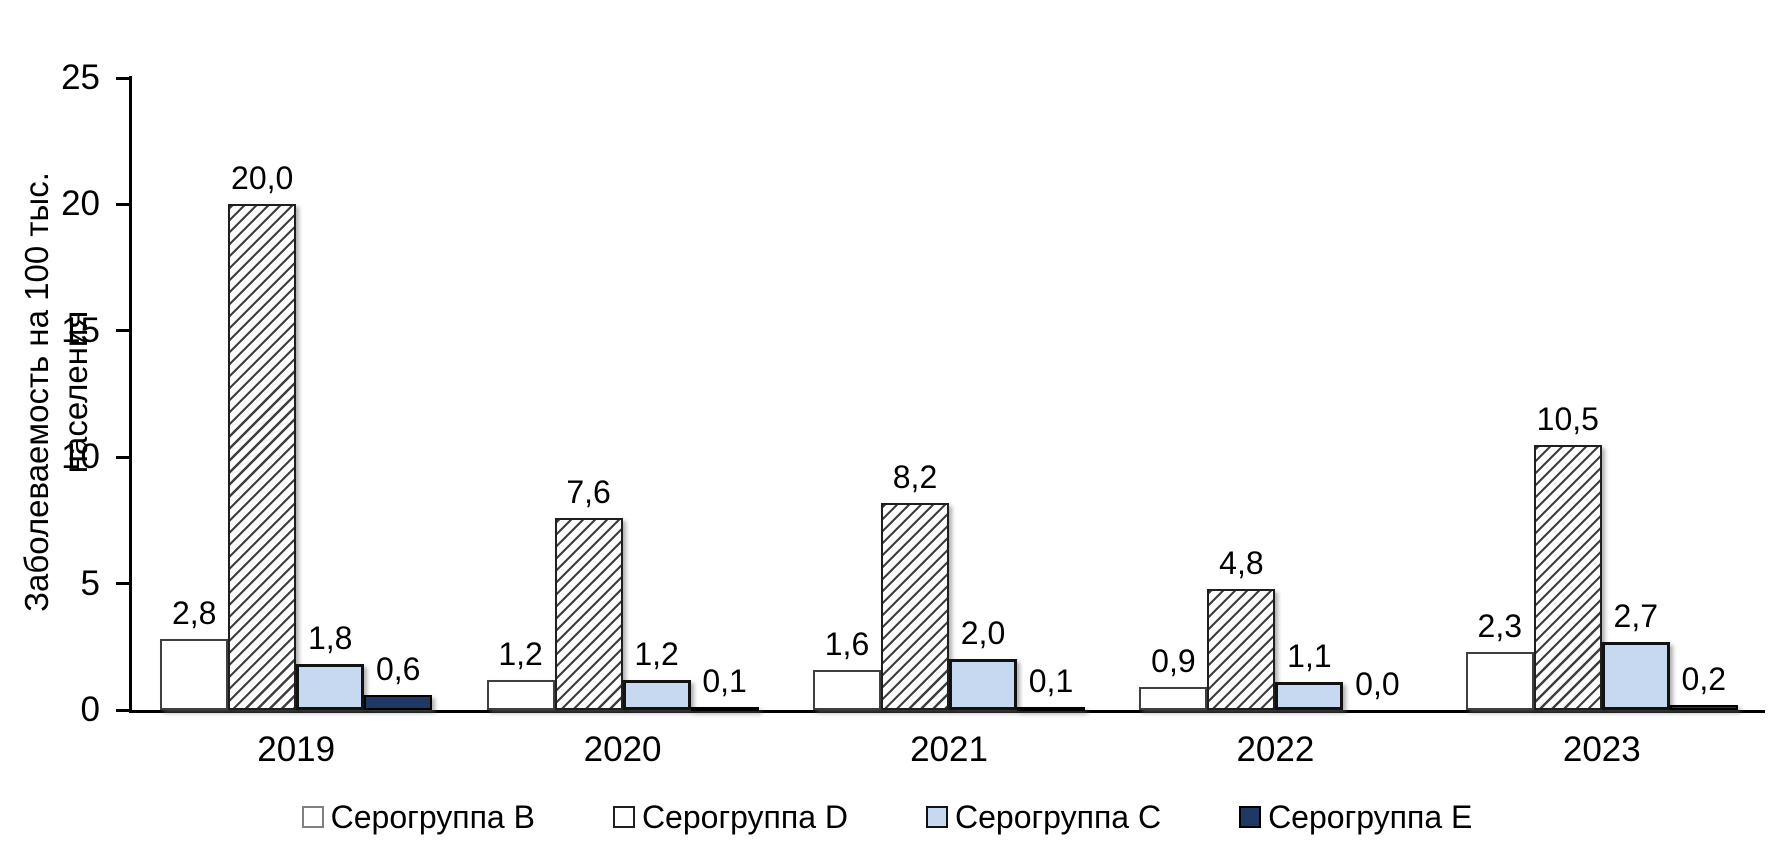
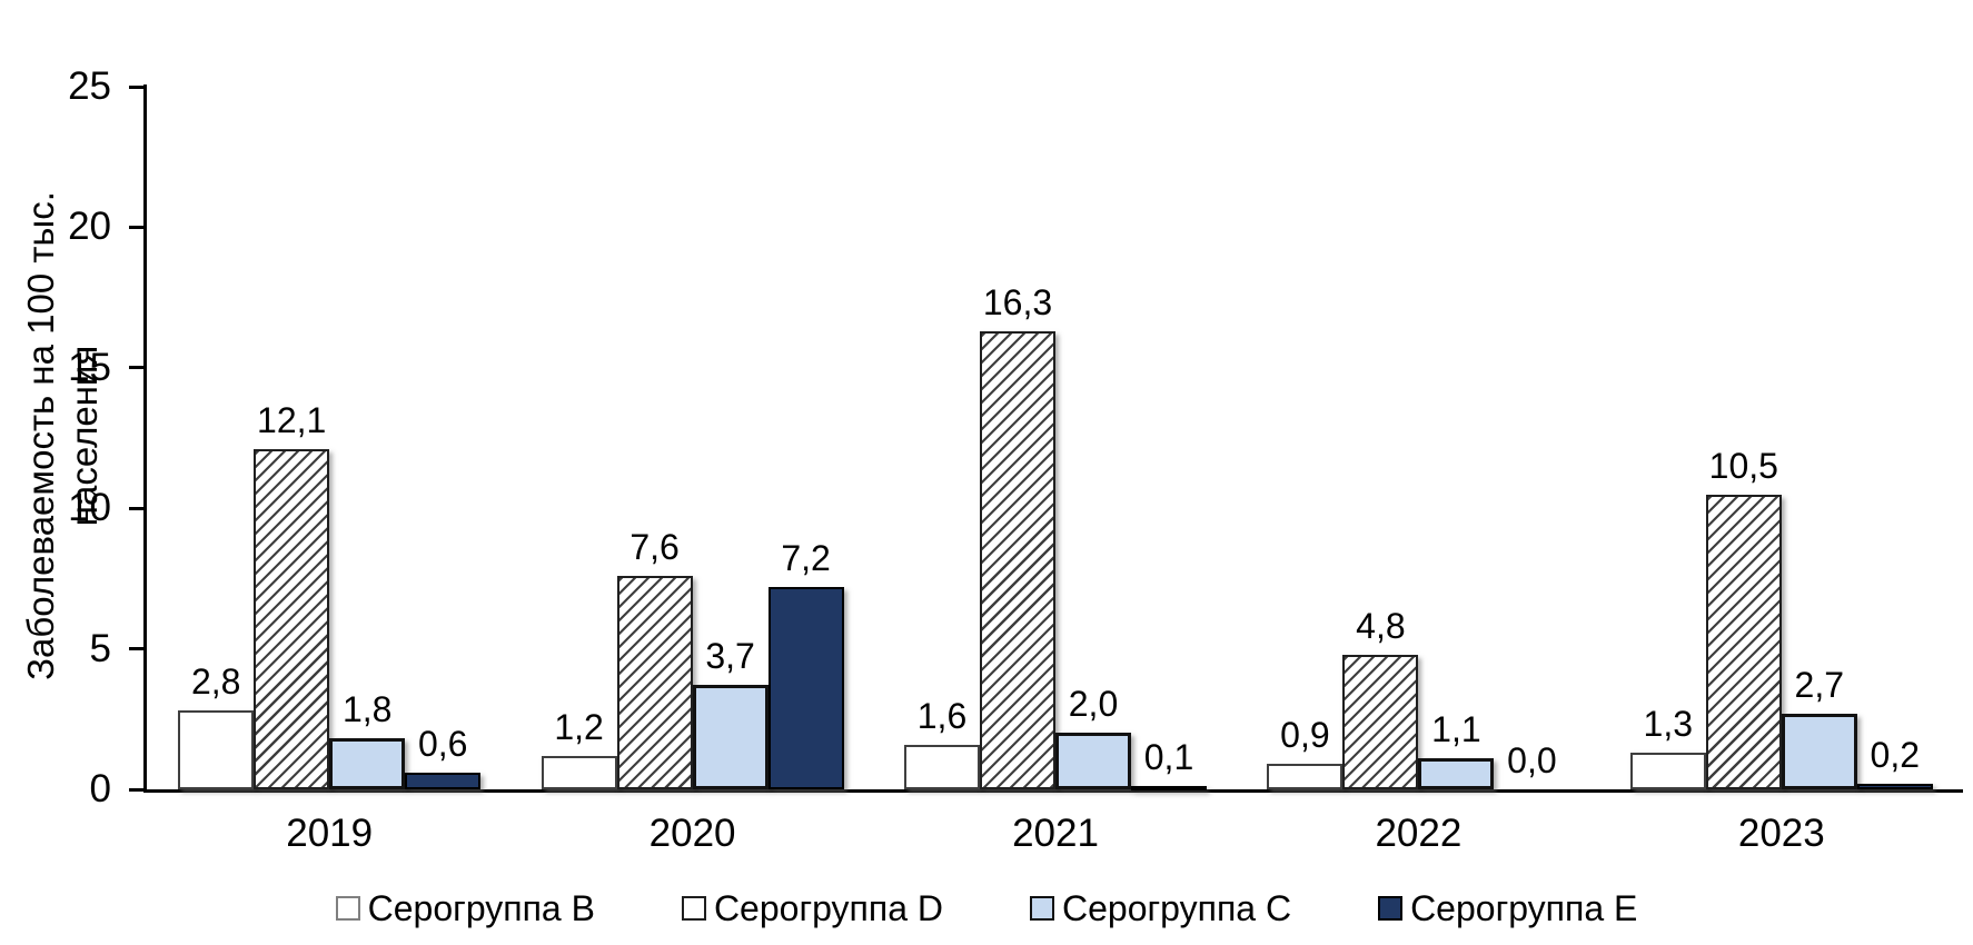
Серогруппа D/2019: 20,0 -> 12,1
Серогруппа C/2020: 1,2 -> 3,7
Серогруппа E/2020: 0,1 -> 7,2
Серогруппа D/2021: 8,2 -> 16,3
Серогруппа B/2023: 2,3 -> 1,3
